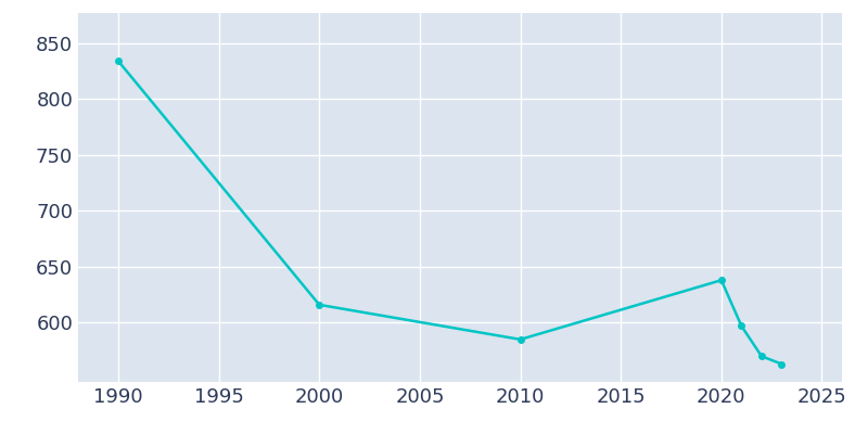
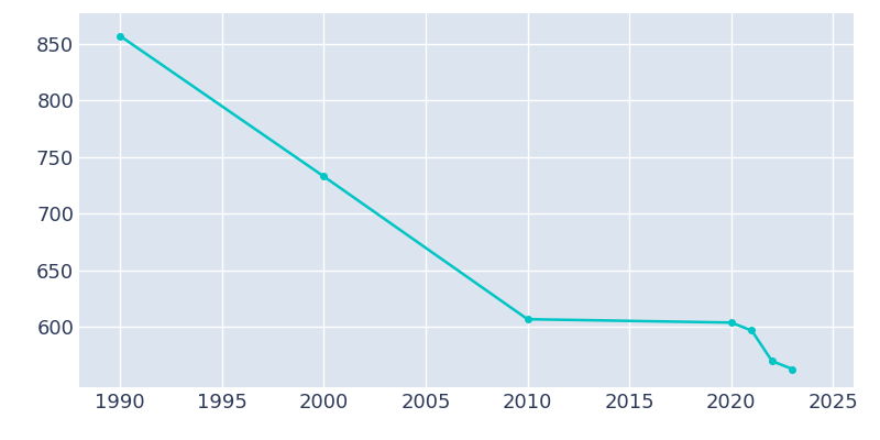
1990: 834 -> 857
2000: 616 -> 733
2010: 585 -> 607
2020: 638 -> 604
